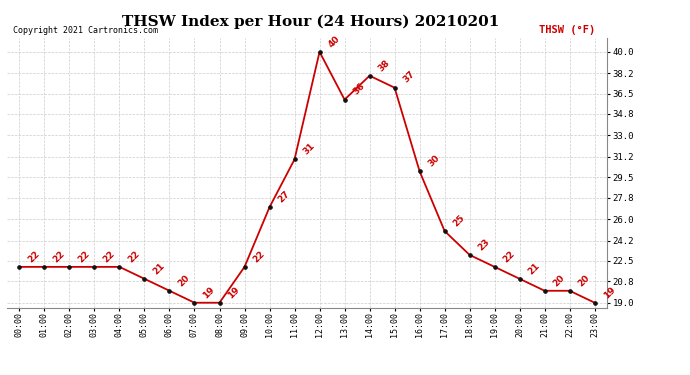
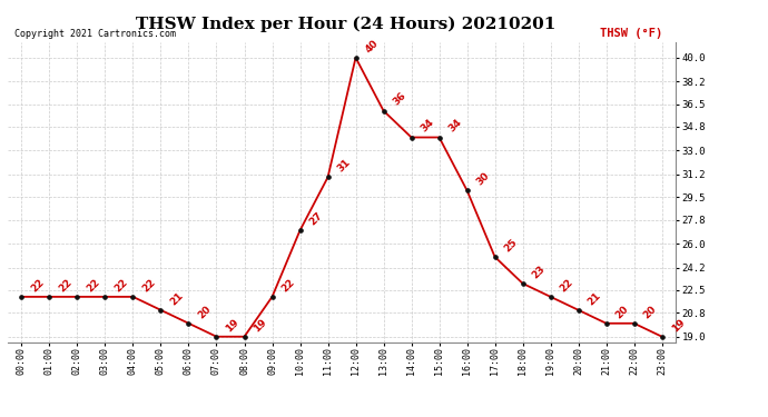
14:00: 38 -> 34
15:00: 37 -> 34
